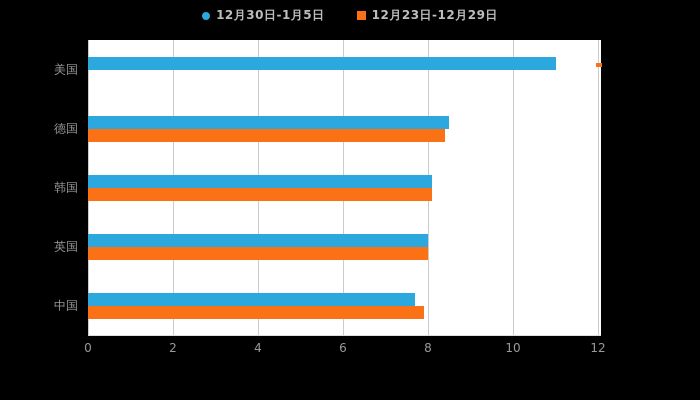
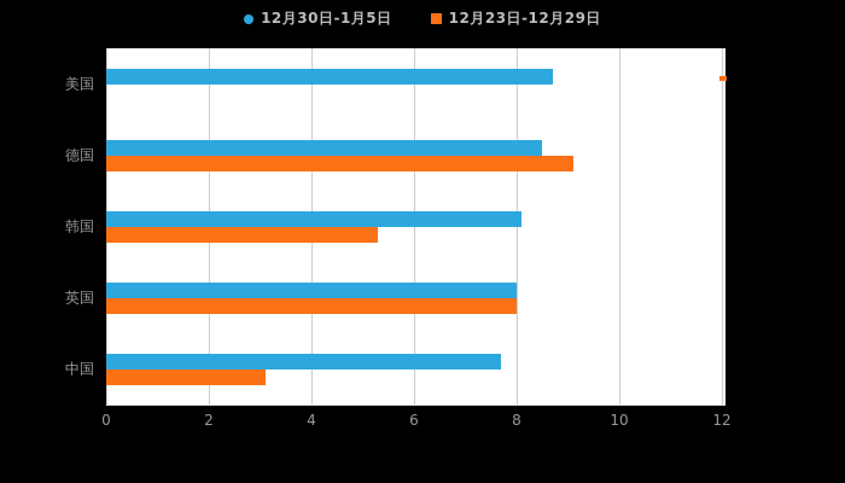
12月30日-1月5日/美国: 11.0 -> 8.7
12月23日-12月29日/德国: 8.4 -> 9.1
12月23日-12月29日/韩国: 8.1 -> 5.3
12月23日-12月29日/中国: 7.9 -> 3.1
